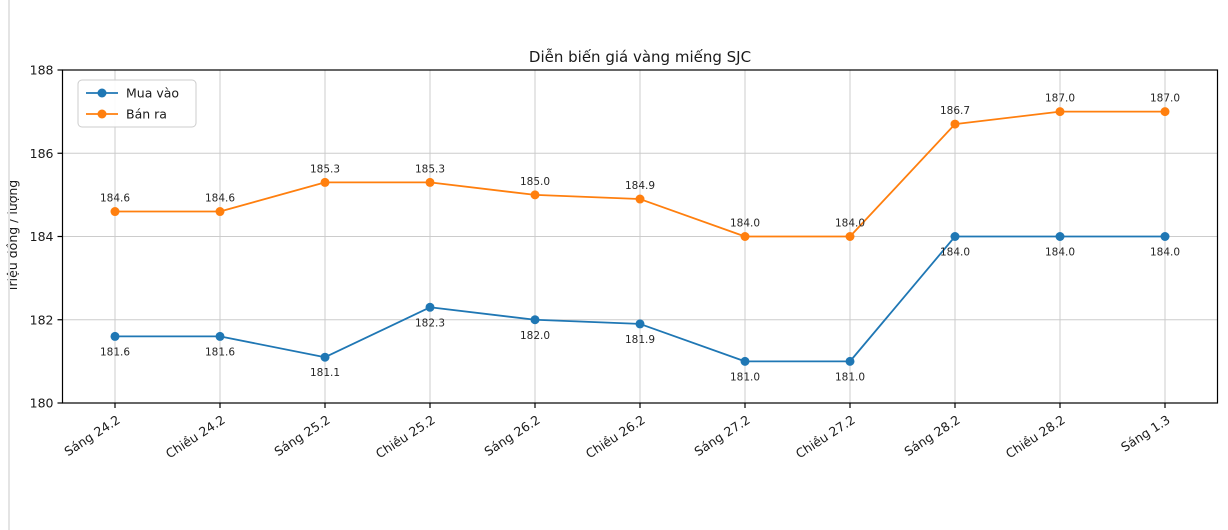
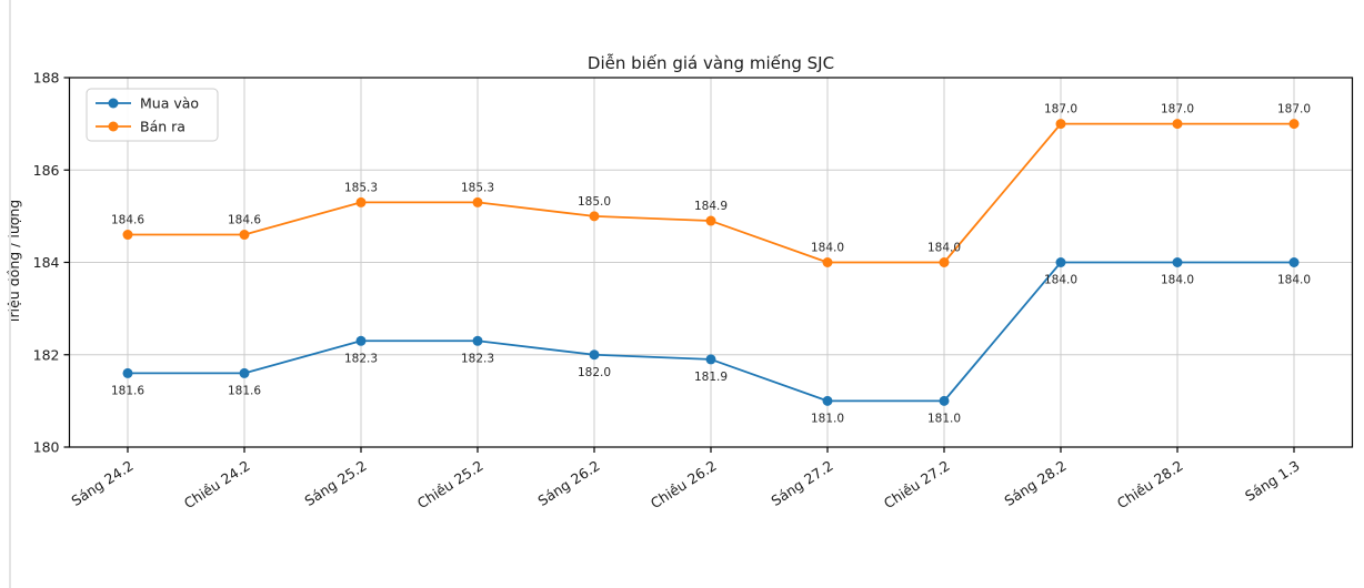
Mua vào/Sáng 25.2: 181.1 -> 182.3
Bán ra/Sáng 28.2: 186.7 -> 187.0
